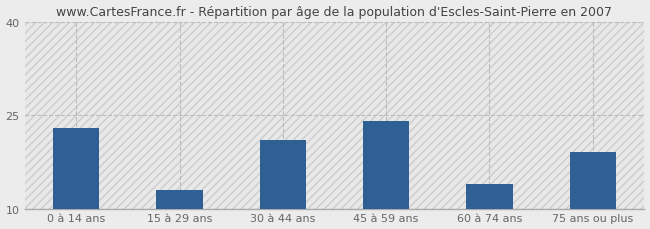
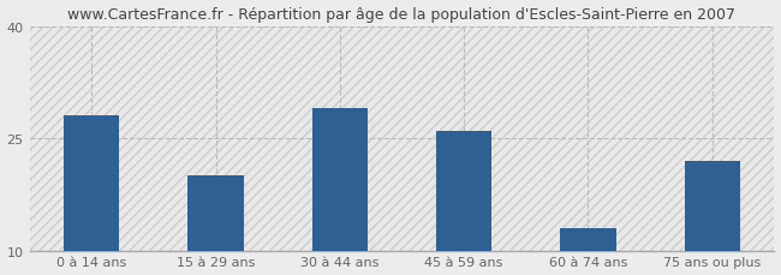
0 à 14 ans: 23 -> 28
15 à 29 ans: 13 -> 20
30 à 44 ans: 21 -> 29
45 à 59 ans: 24 -> 26
60 à 74 ans: 14 -> 13
75 ans ou plus: 19 -> 22
